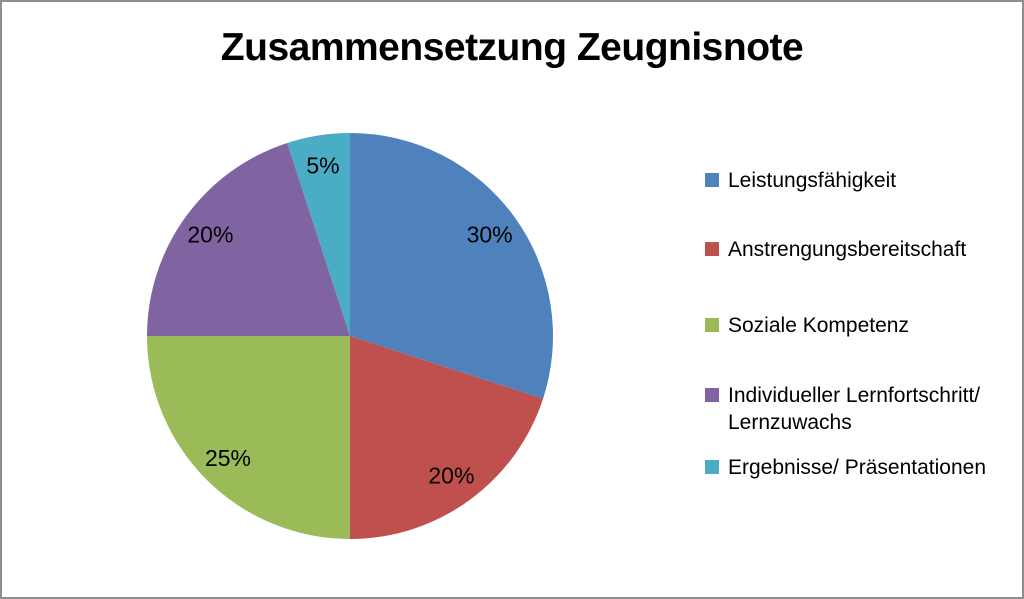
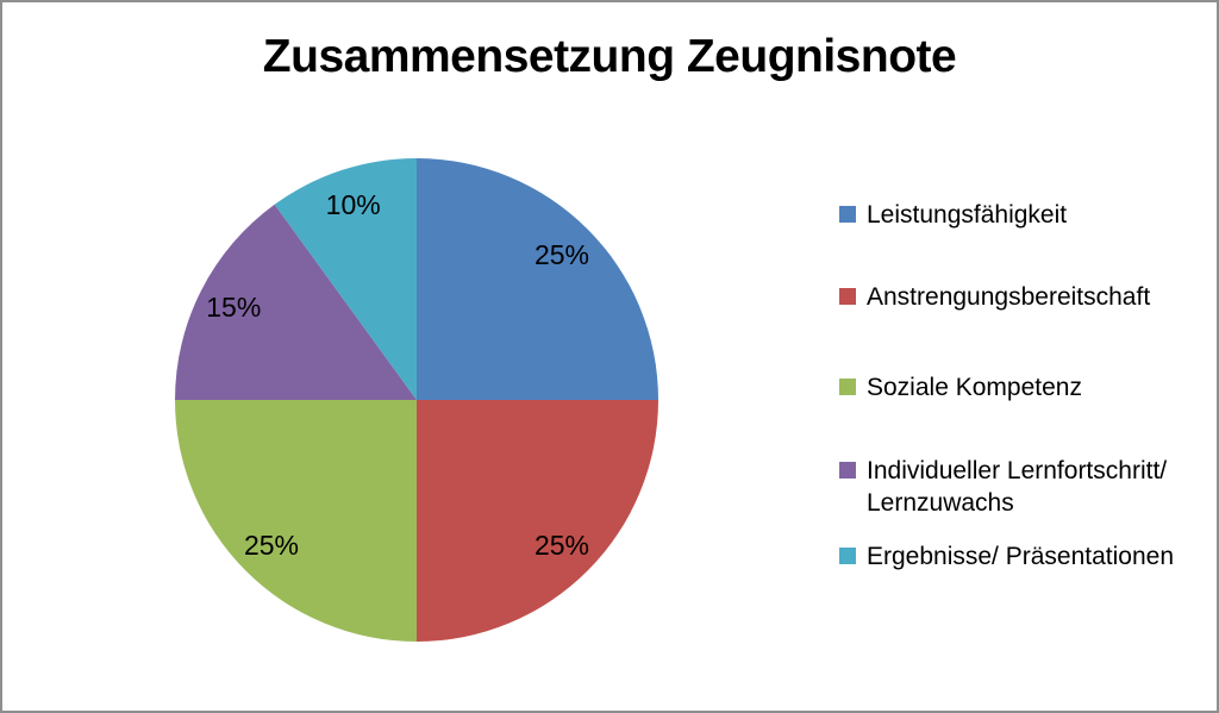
Leistungsfähigkeit: 30% -> 25%
Anstrengungsbereitschaft: 20% -> 25%
Individueller Lernfortschritt/ Lernzuwachs: 20% -> 15%
Ergebnisse/ Präsentationen: 5% -> 10%
